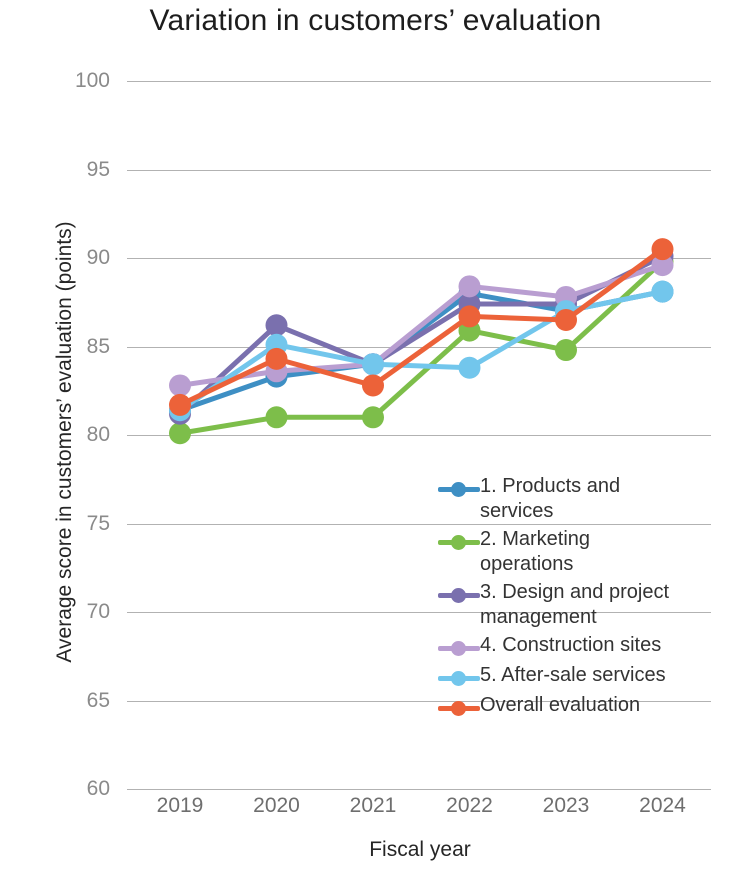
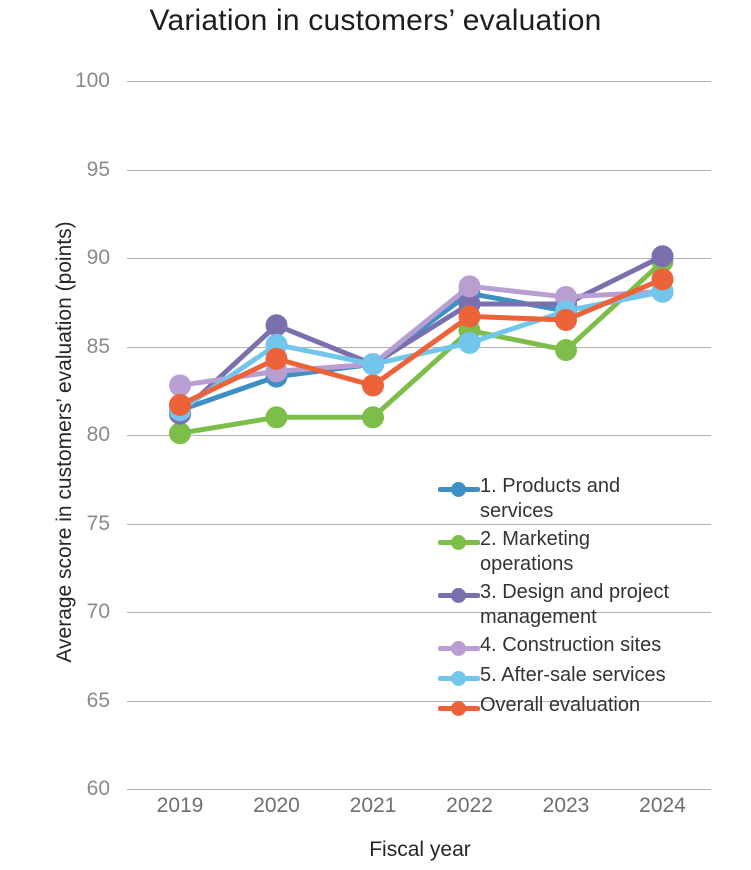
5. After-sale services/2022: 83.8 -> 85.2
4. Construction sites/2024: 89.6 -> 88.1
Overall evaluation/2024: 90.5 -> 88.8
